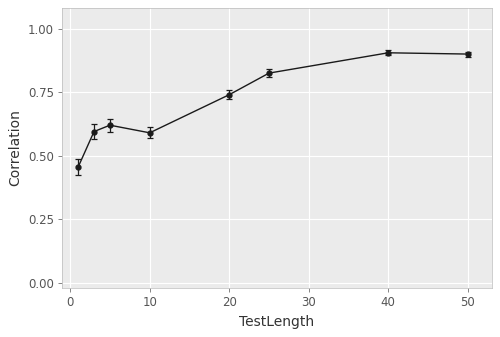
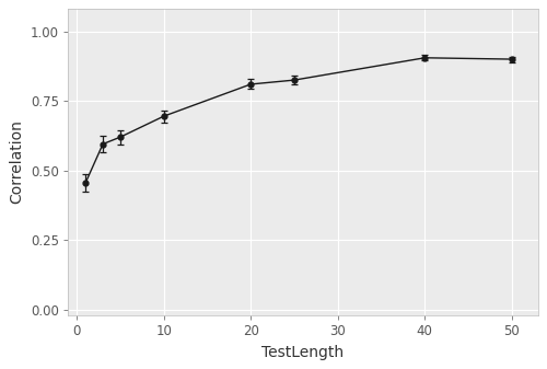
10: 0.590 -> 0.695
20: 0.740 -> 0.810
